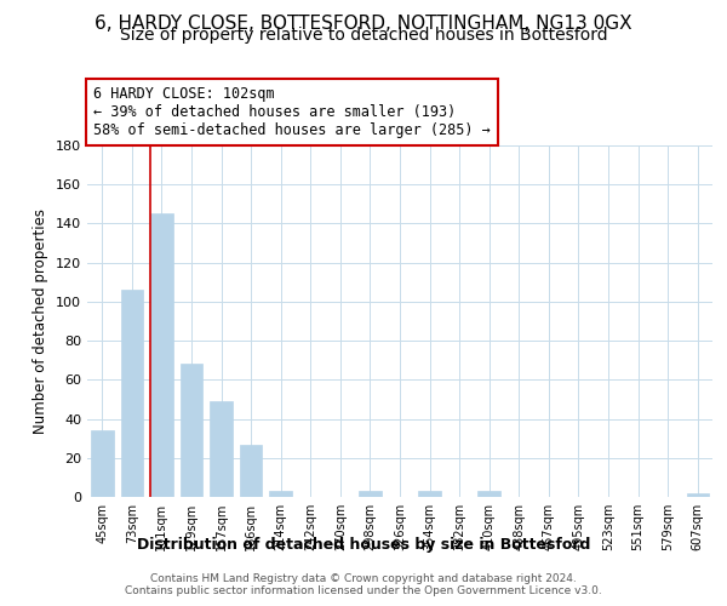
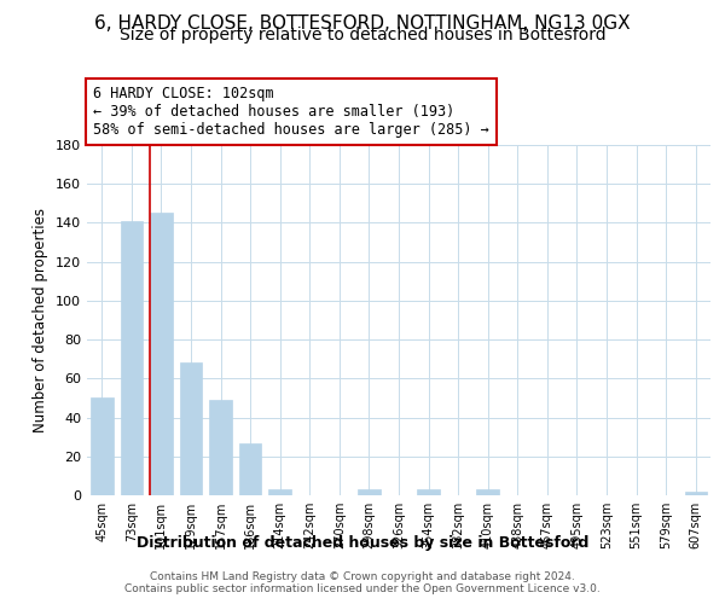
45sqm: 34 -> 50
73sqm: 106 -> 141
